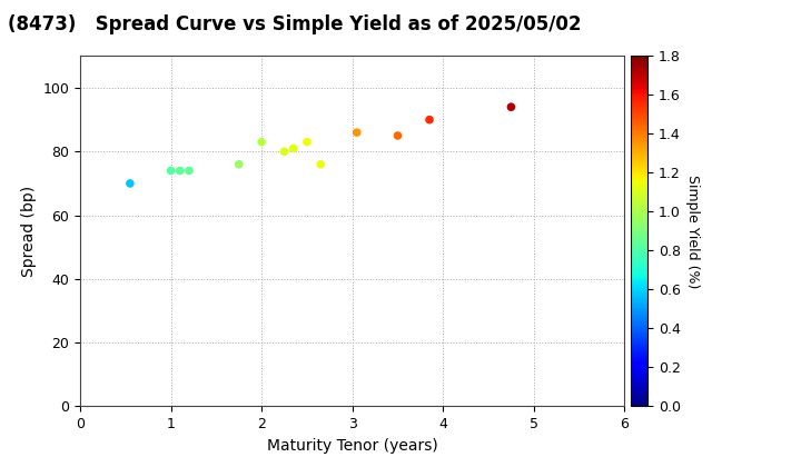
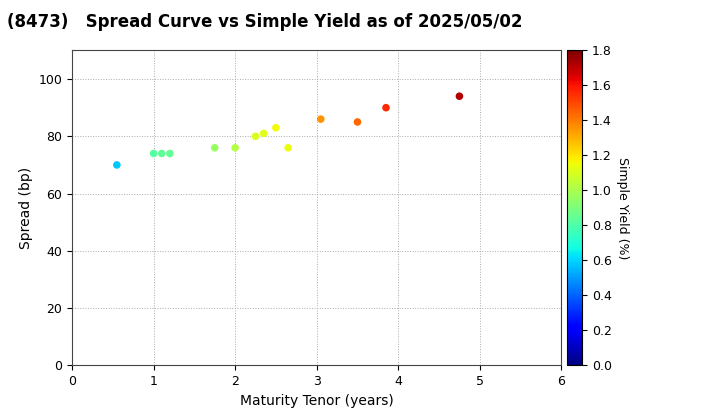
2: 83 -> 76
